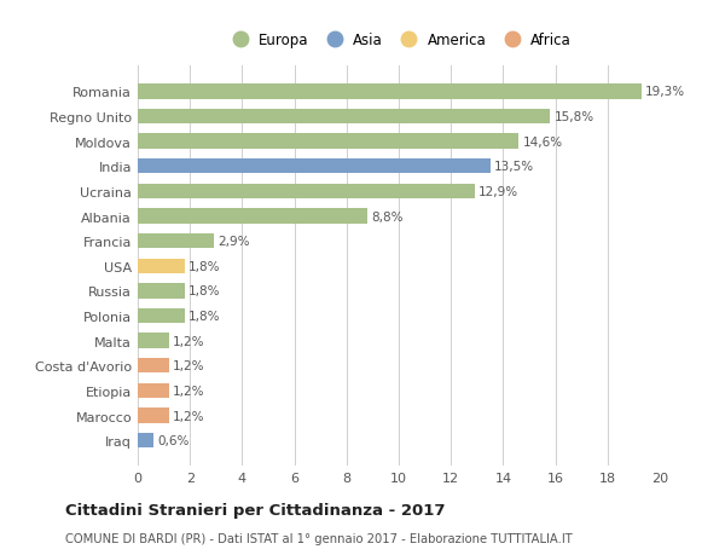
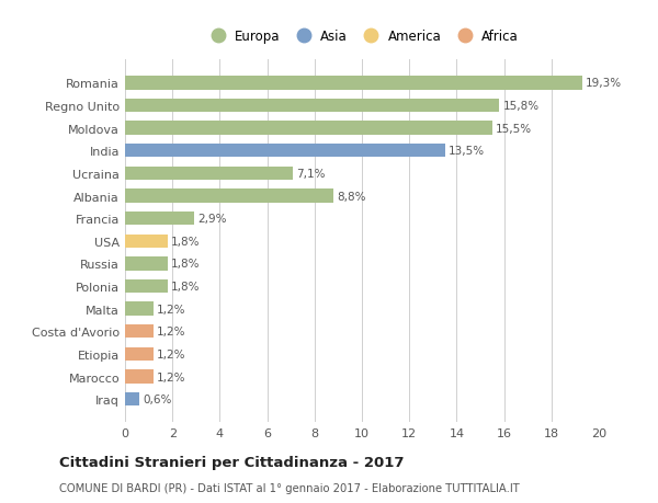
Moldova: 14,6% -> 15,5%
Ucraina: 12,9% -> 7,1%
